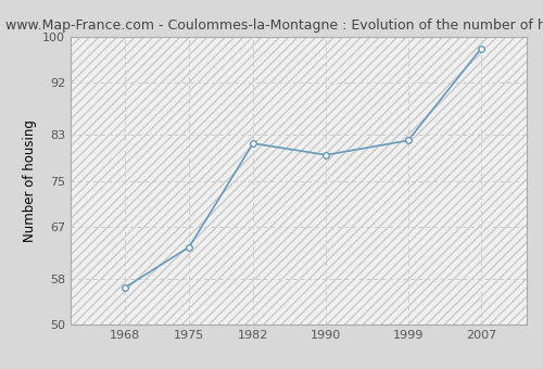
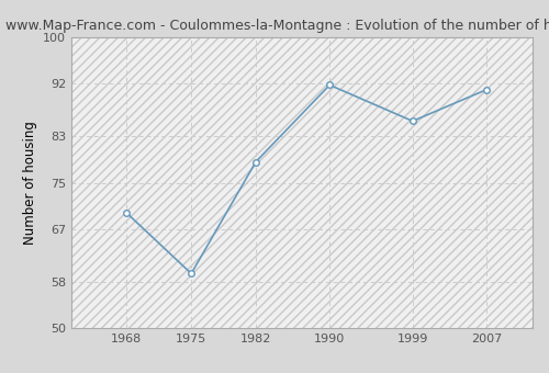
1968: 56.5 -> 69.8
1975: 63.5 -> 59.4
1982: 81.5 -> 78.6
1990: 79.5 -> 91.8
1999: 82.0 -> 85.6
2007: 98.0 -> 91.0
